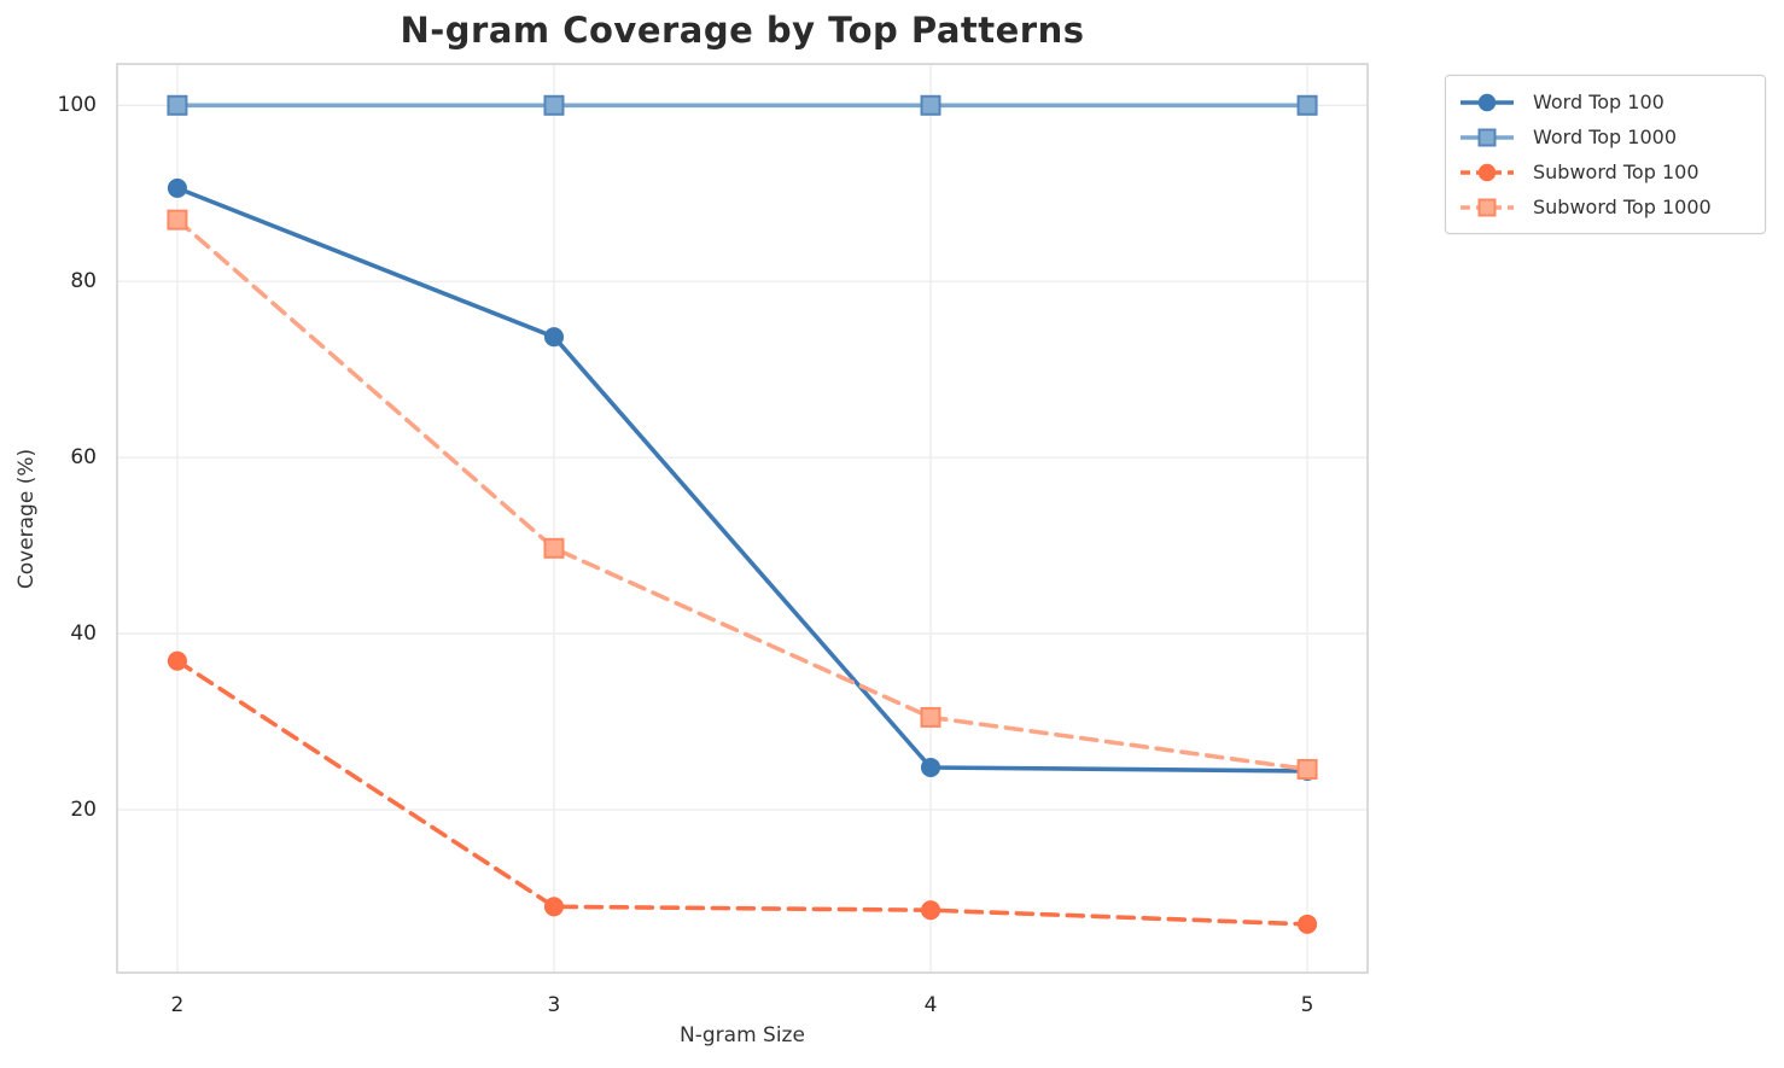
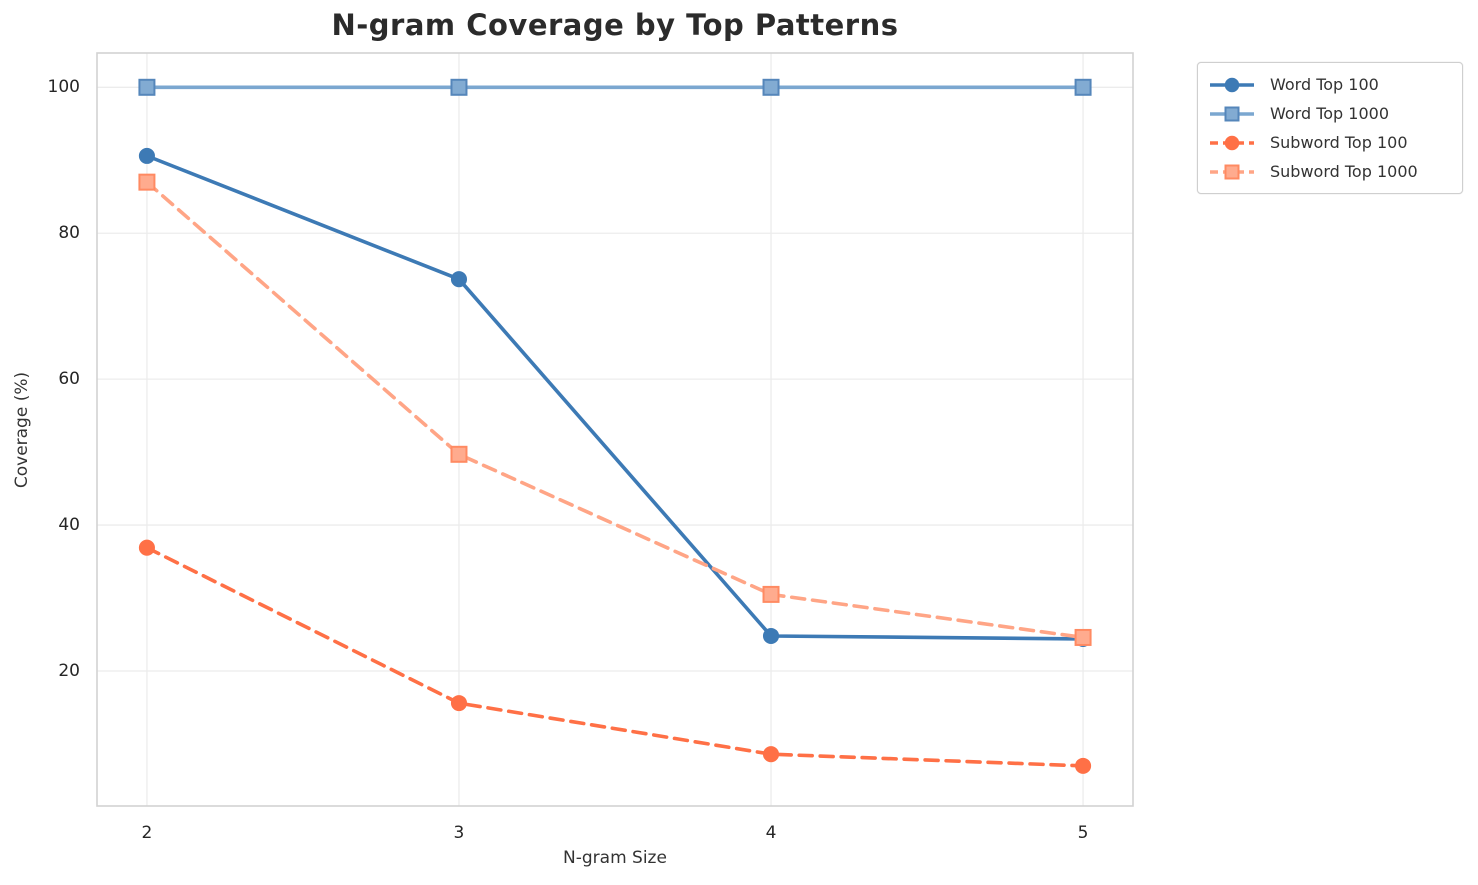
Subword Top 100/3: 9 -> 16
